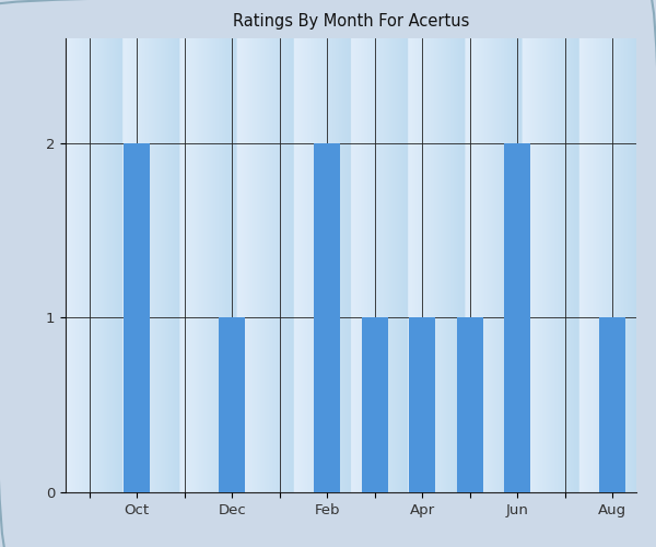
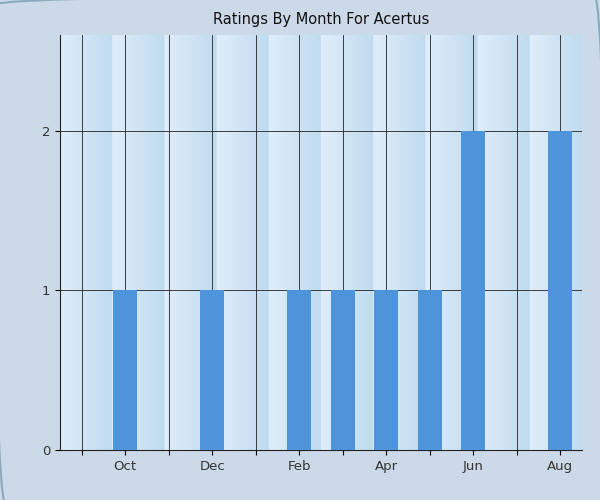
Oct: 2 -> 1
Feb: 2 -> 1
Aug: 1 -> 2
